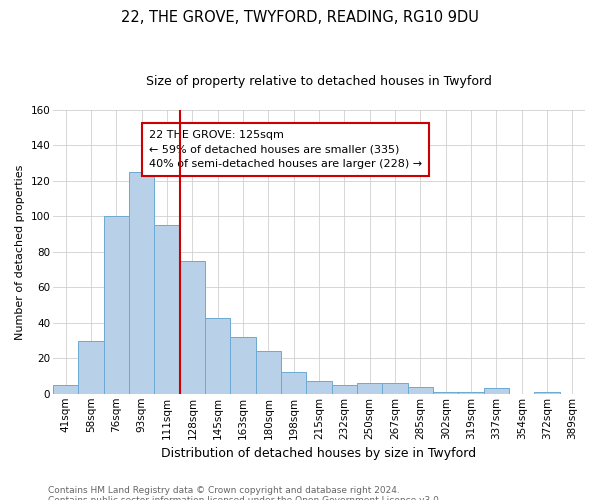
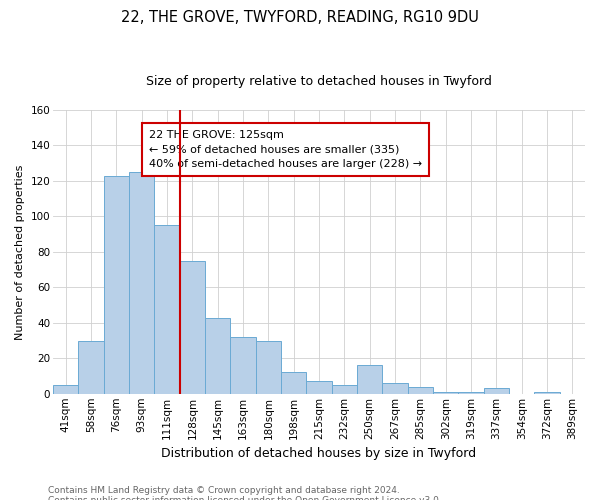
76sqm: 100 -> 123
180sqm: 24 -> 30
250sqm: 6 -> 16
